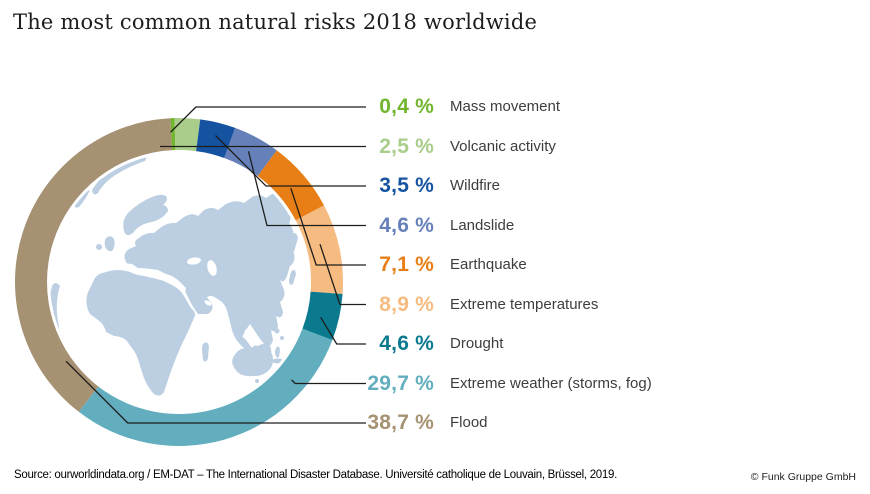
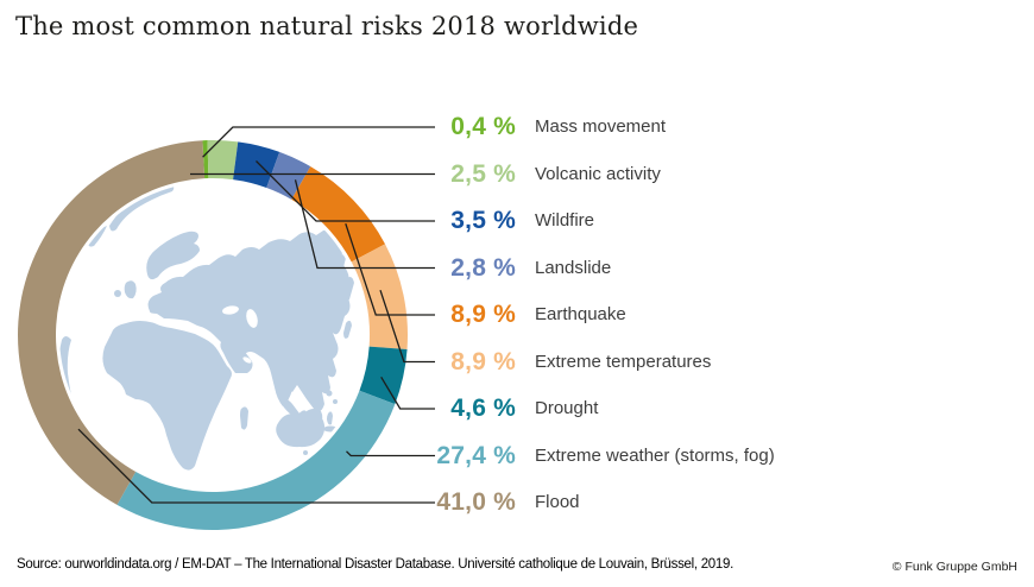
Landslide: 4,6 -> 2,8
Earthquake: 7,1 -> 8,9
Extreme weather (storms, fog): 29,7 -> 27,4
Flood: 38,7 -> 41,0
